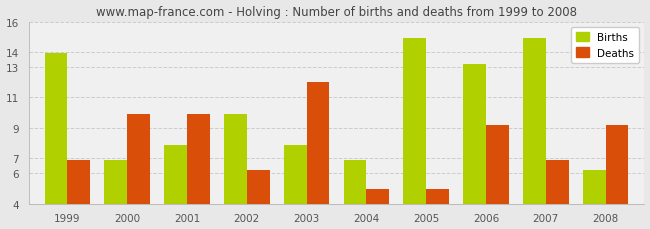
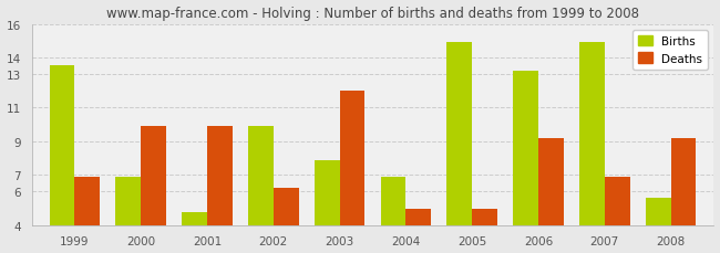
Births/1999: 13.9 -> 13.5
Births/2001: 7.9 -> 4.8
Births/2008: 6.2 -> 5.6
